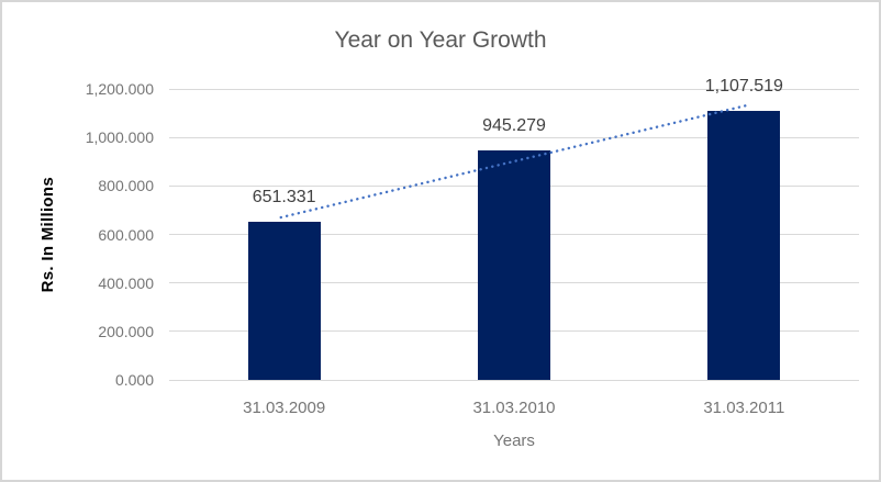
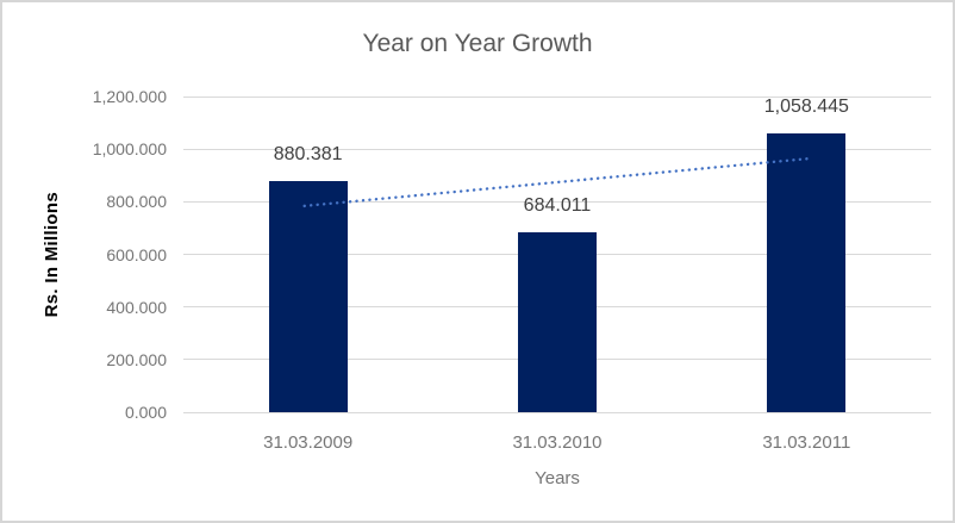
31.03.2009: 651.331 -> 880.381
31.03.2010: 945.279 -> 684.011
31.03.2011: 1,107.519 -> 1,058.445
